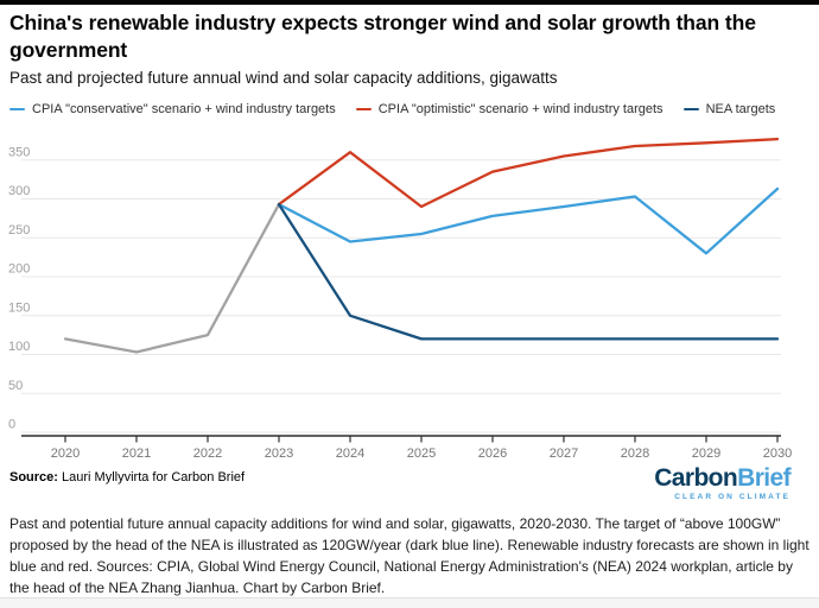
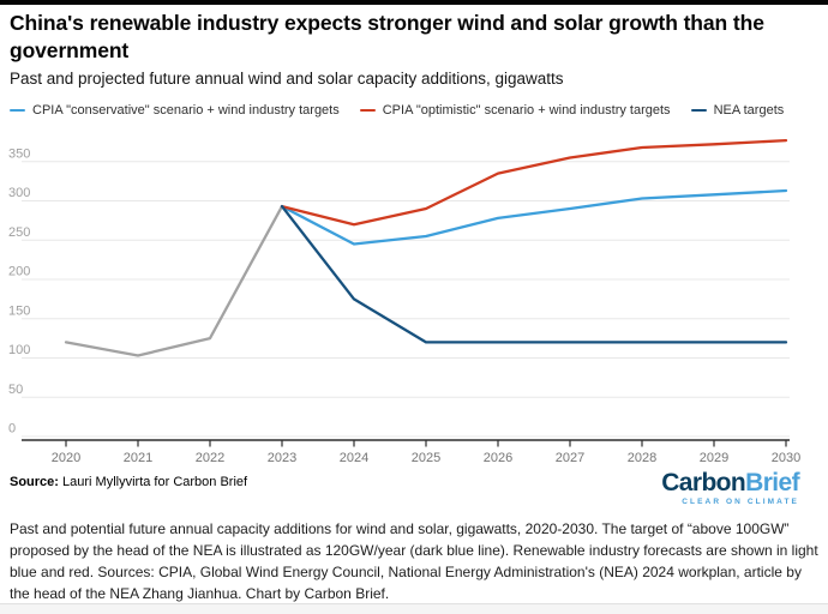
CPIA "optimistic" scenario + wind industry targets/2024: 360 -> 270
NEA targets/2024: 150 -> 180
CPIA "conservative" scenario + wind industry targets/2029: 230 -> 310
